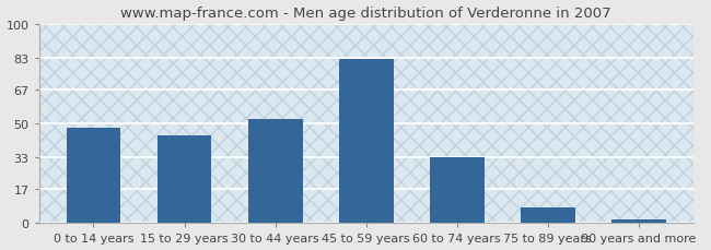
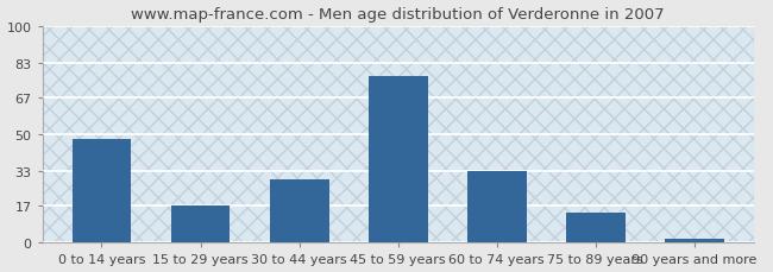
15 to 29 years: 44 -> 17
30 to 44 years: 52 -> 29
45 to 59 years: 82 -> 77
75 to 89 years: 8 -> 14
